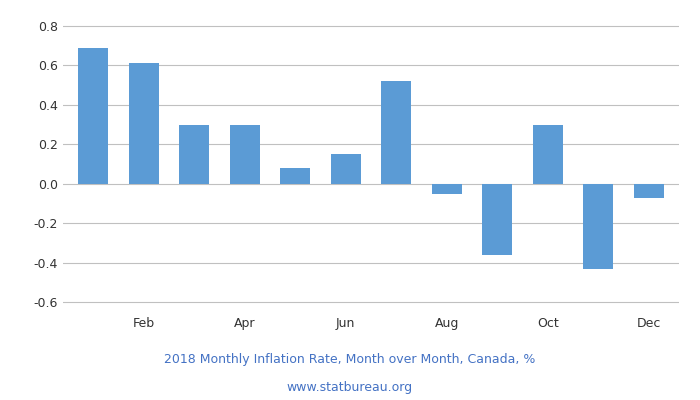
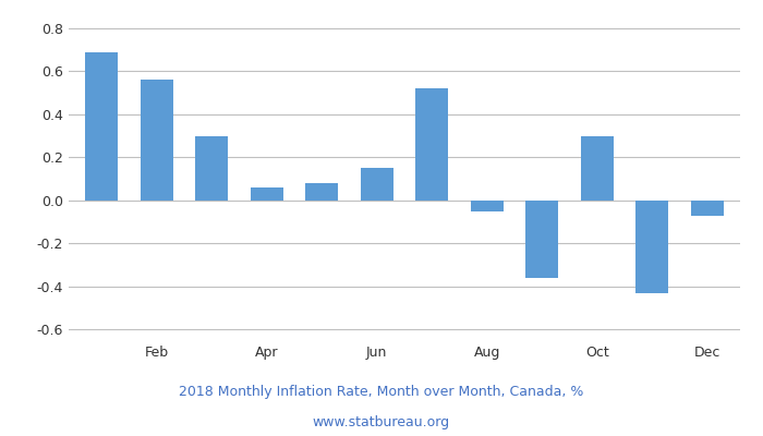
Feb: 0.61 -> 0.56
Apr: 0.30 -> 0.06
